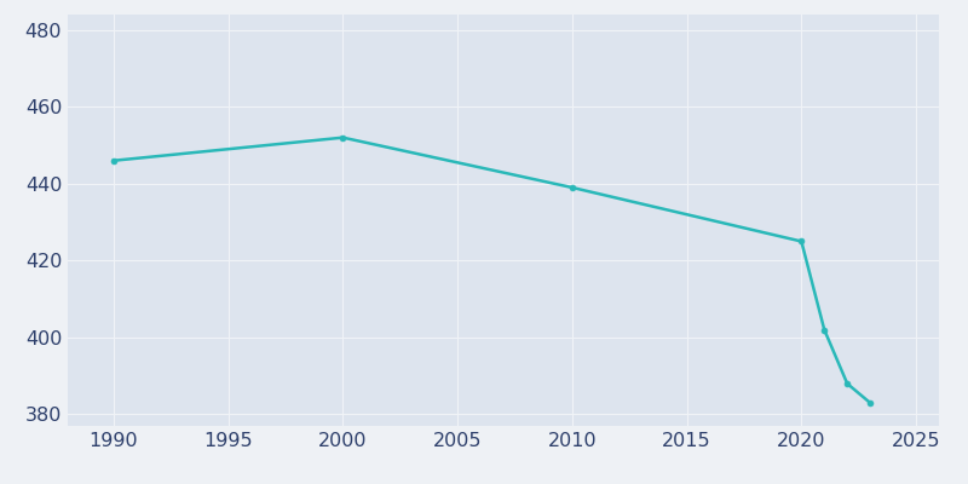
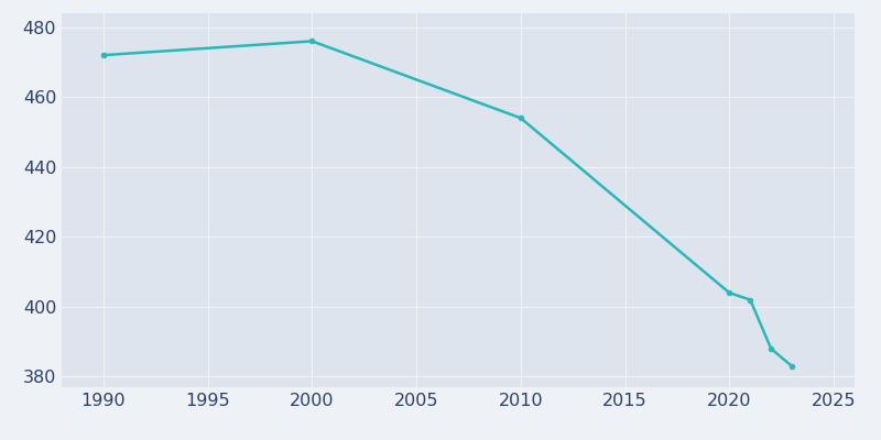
1990: 446 -> 472
2000: 452 -> 476
2010: 439 -> 454
2020: 425 -> 404
